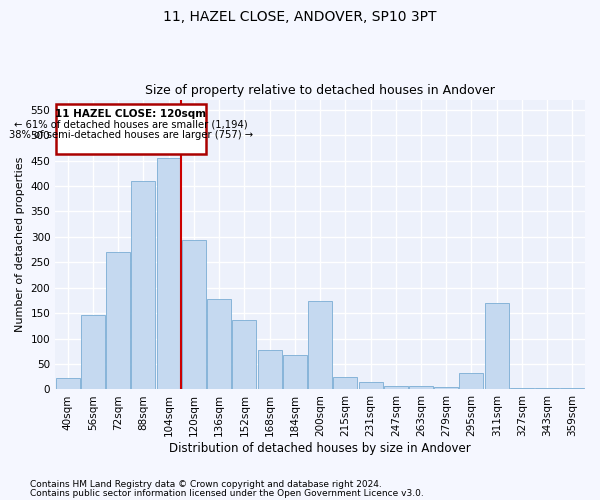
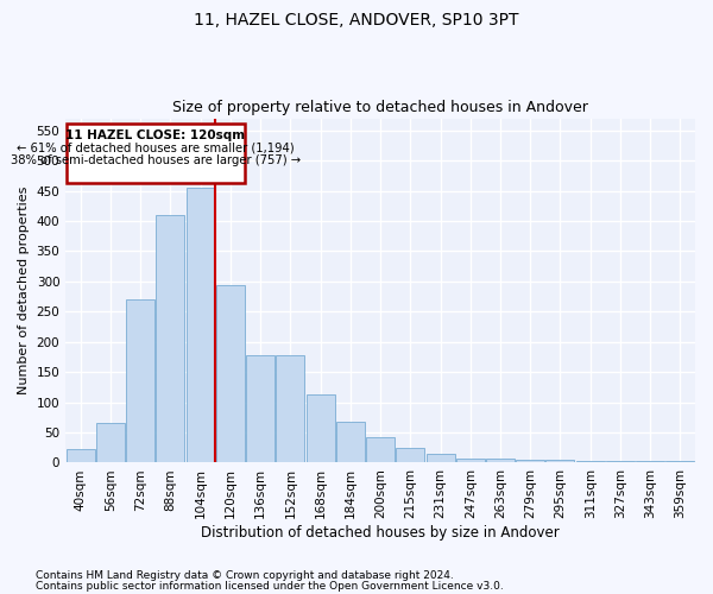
56sqm: 146 -> 65
152sqm: 136 -> 178
168sqm: 78 -> 112
200sqm: 174 -> 43
295sqm: 32 -> 4
311sqm: 170 -> 3
